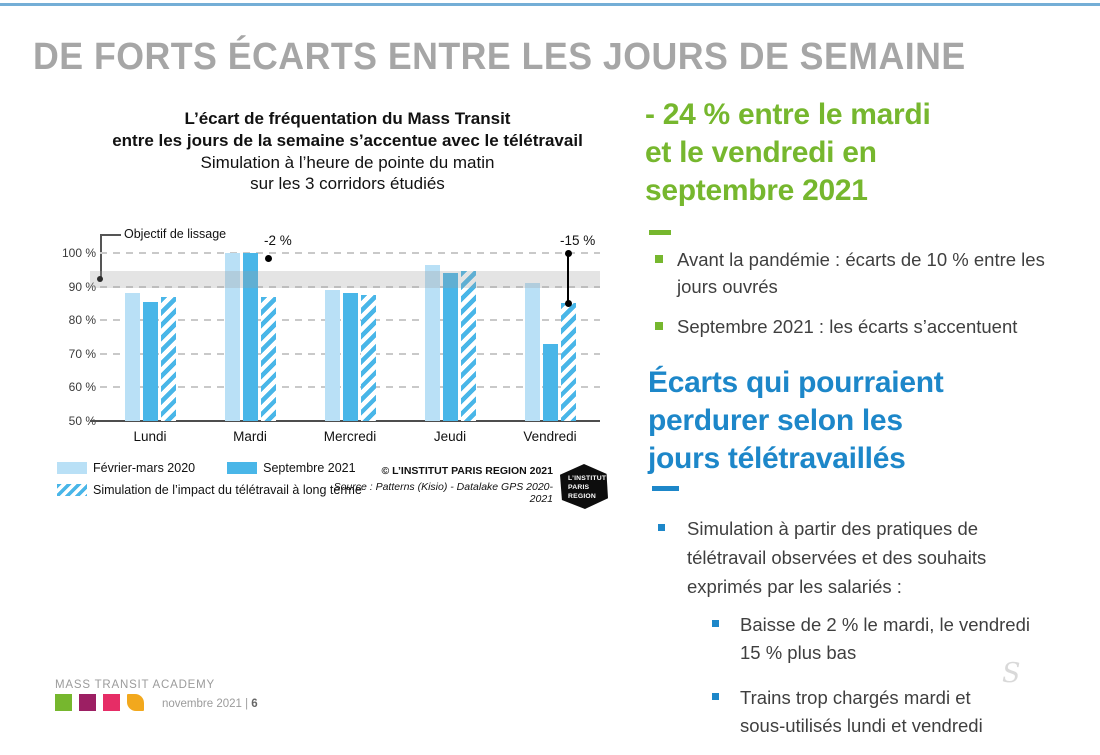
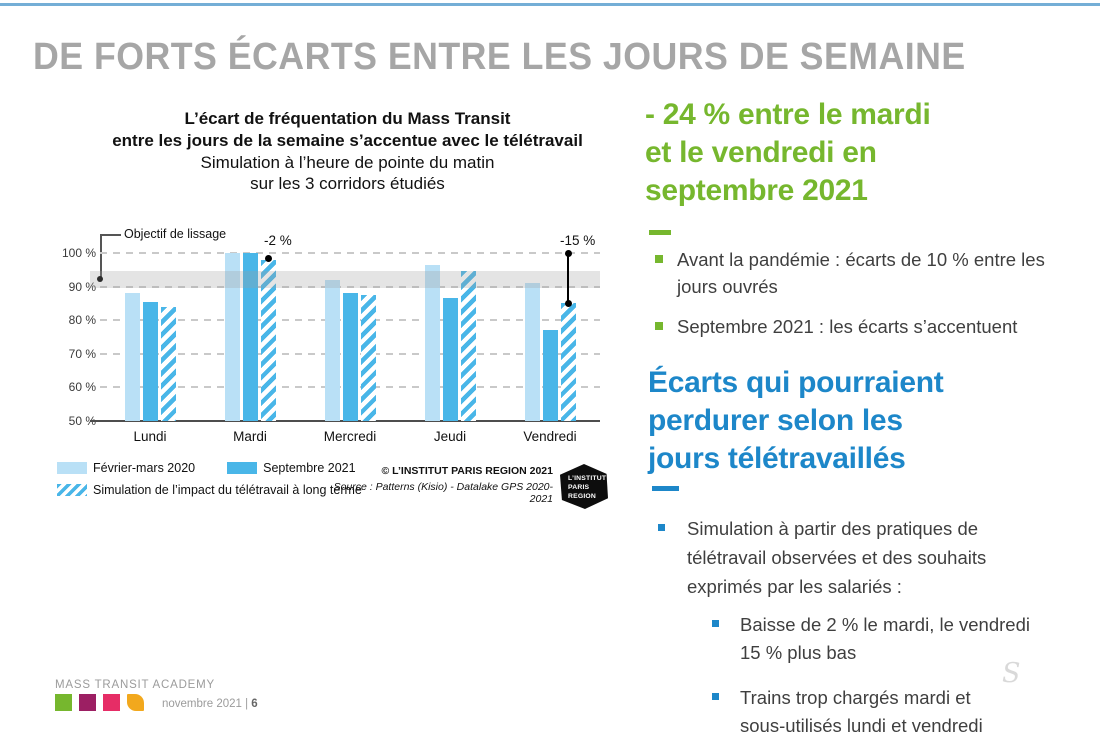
Simulation de l’impact du télétravail à long terme/Lundi: 87% -> 84%
Simulation de l’impact du télétravail à long terme/Mardi: 87% -> 98%
Février-mars 2020/Mercredi: 89% -> 92%
Septembre 2021/Jeudi: 94% -> 86%
Septembre 2021/Vendredi: 73% -> 77%
